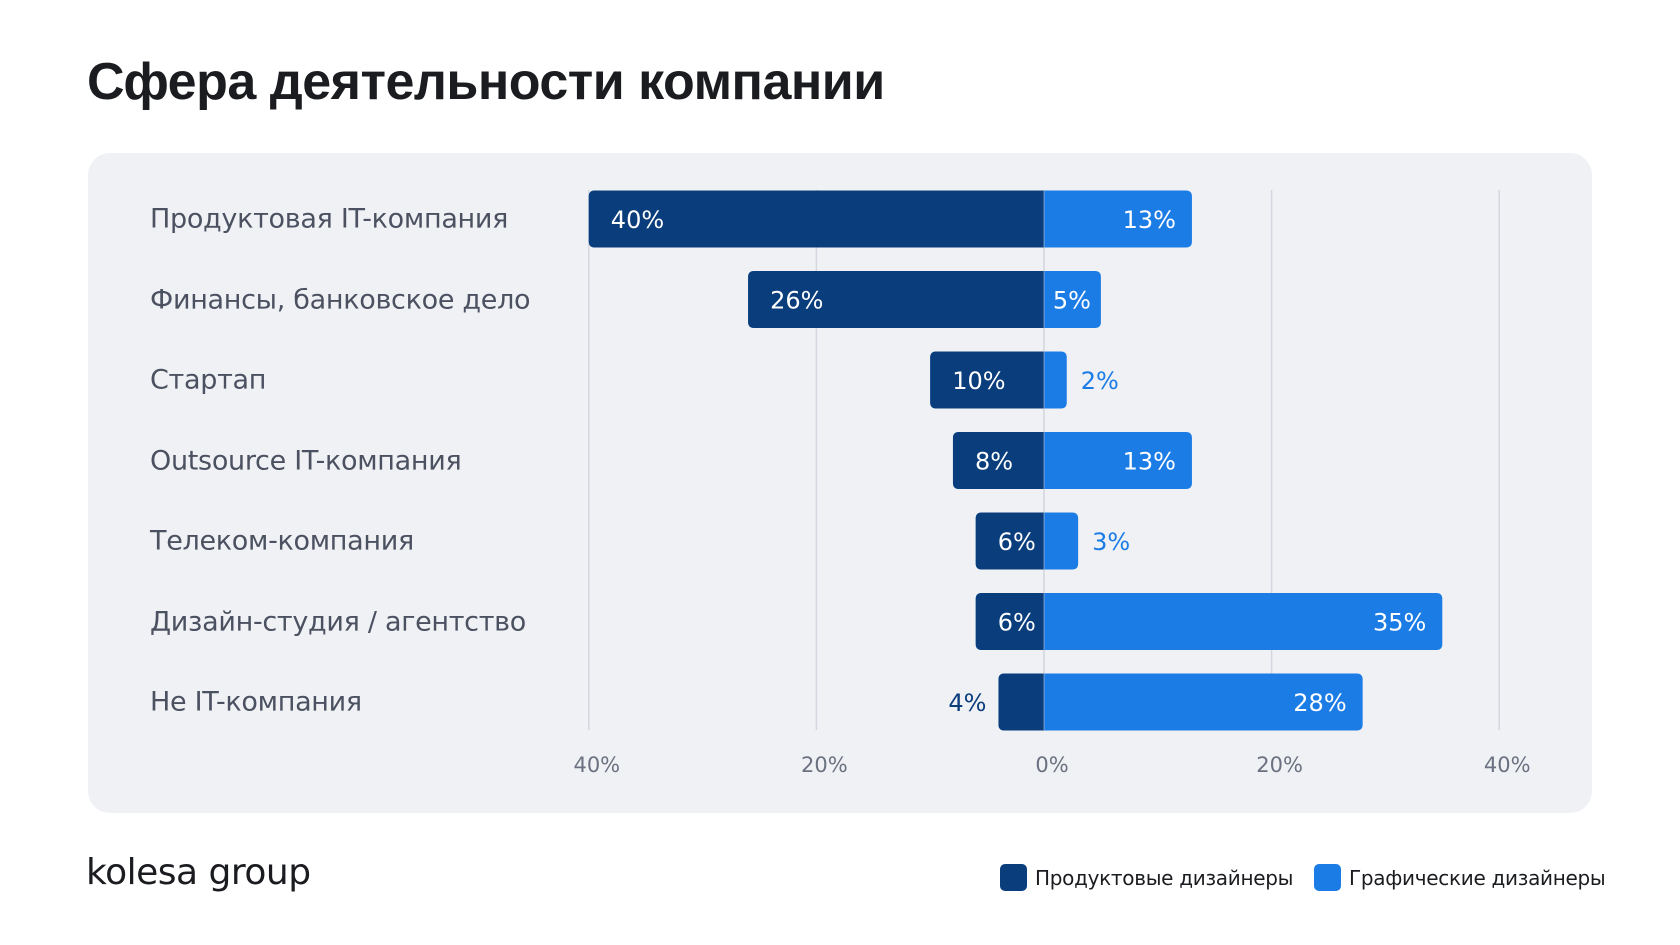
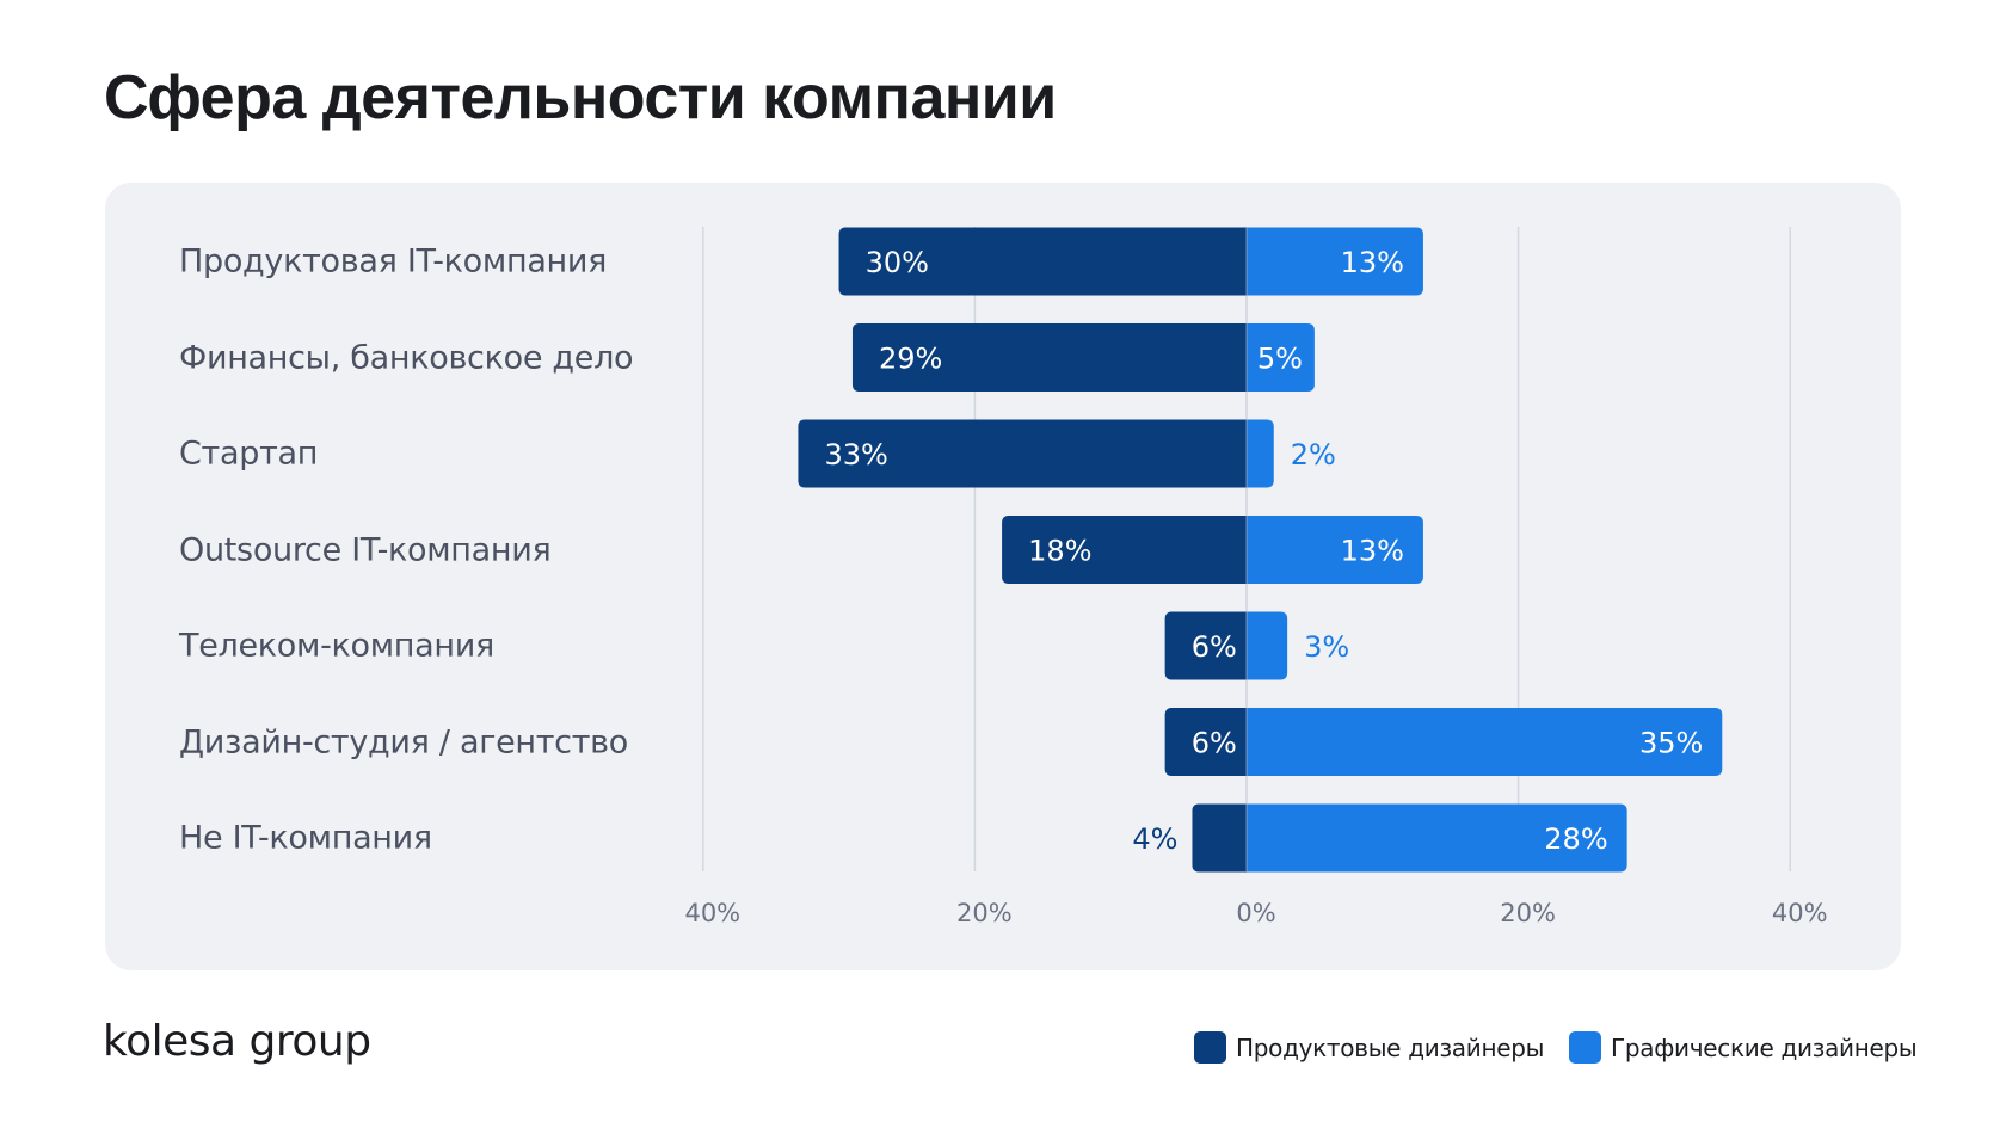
Продуктовые дизайнеры/Продуктовая IT-компания: 40% -> 30%
Продуктовые дизайнеры/Финансы, банковское дело: 26% -> 29%
Продуктовые дизайнеры/Стартап: 10% -> 33%
Продуктовые дизайнеры/Outsource IT-компания: 8% -> 18%
